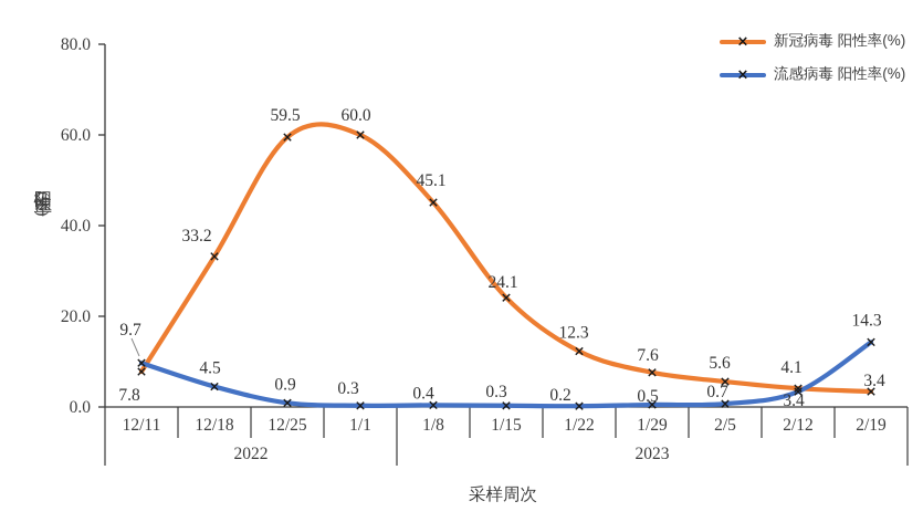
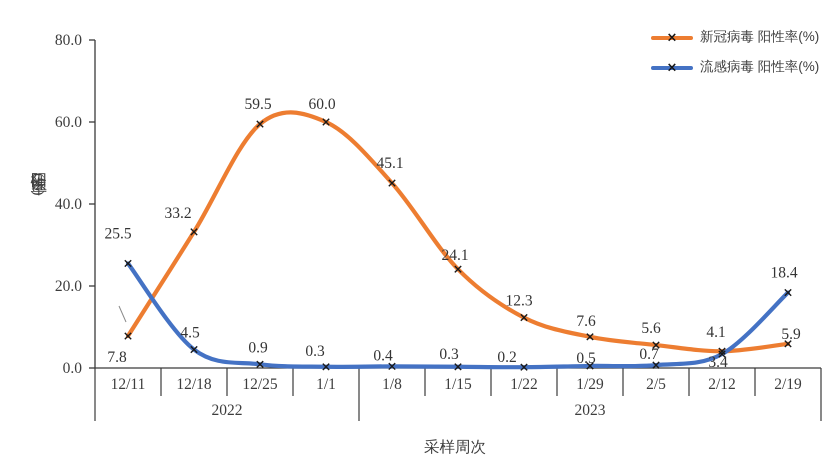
流感病毒 阳性率(%)/12/11: 9.7 -> 25.5
新冠病毒 阳性率(%)/2/19: 3.4 -> 5.9
流感病毒 阳性率(%)/2/19: 14.3 -> 18.4
